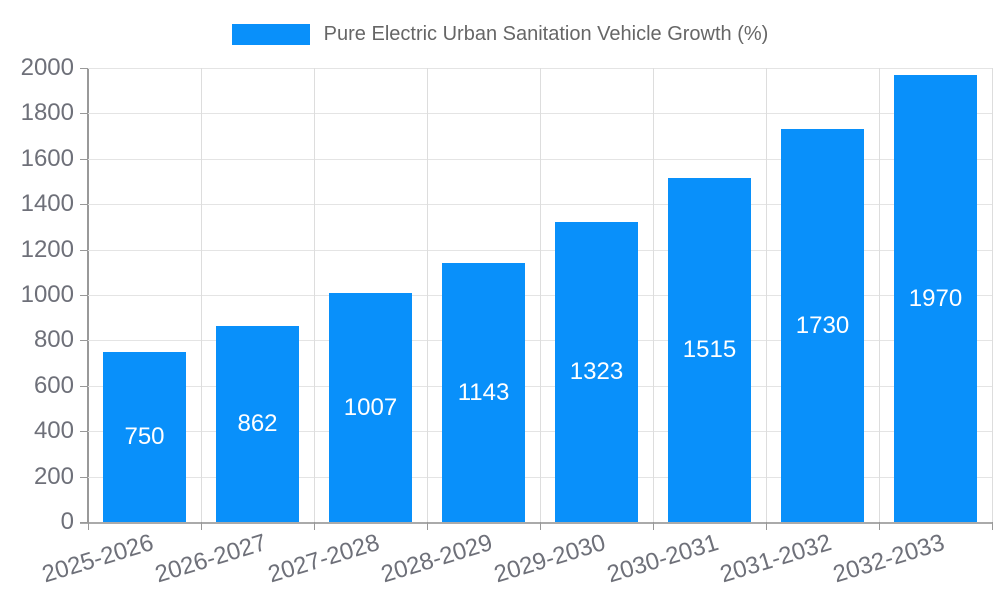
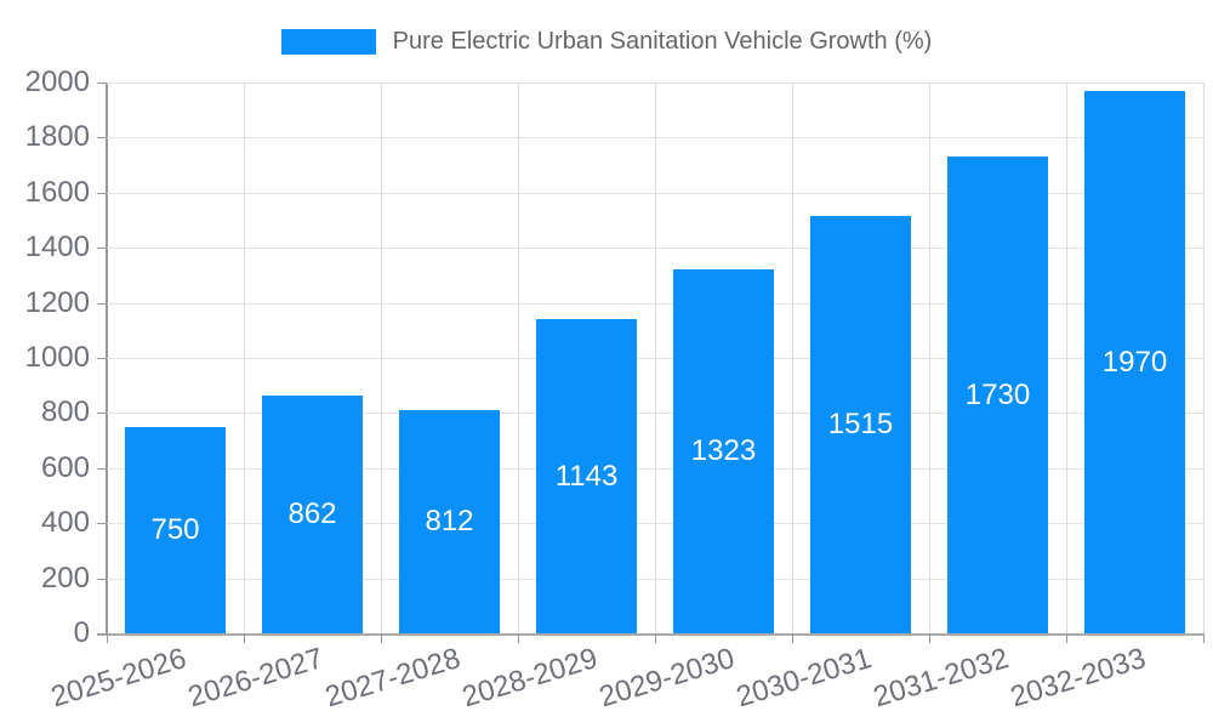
2027-2028: 1007 -> 812
